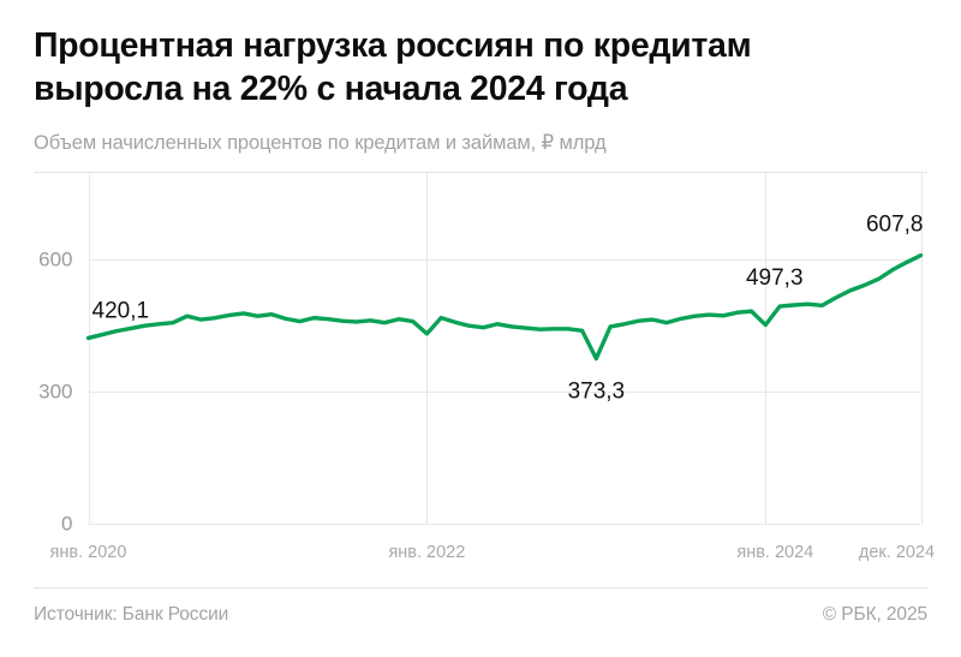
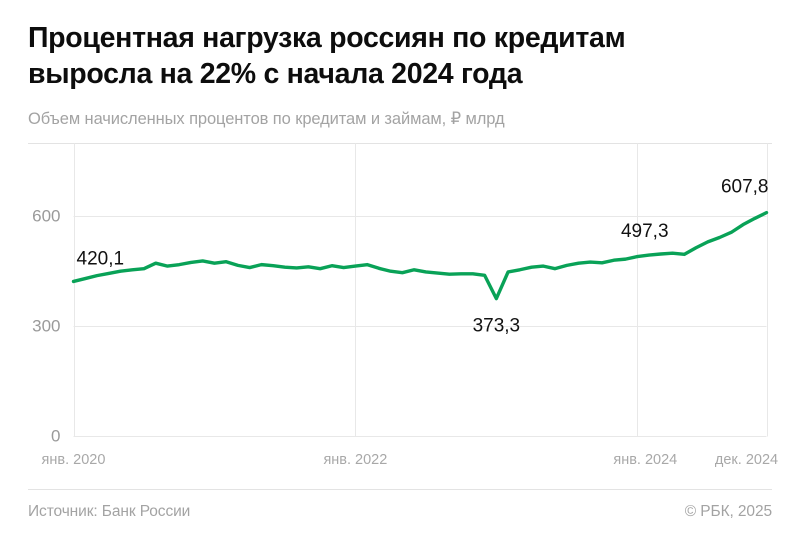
янв. 2022: 430 -> 460
янв. 2024: 450 -> 490
